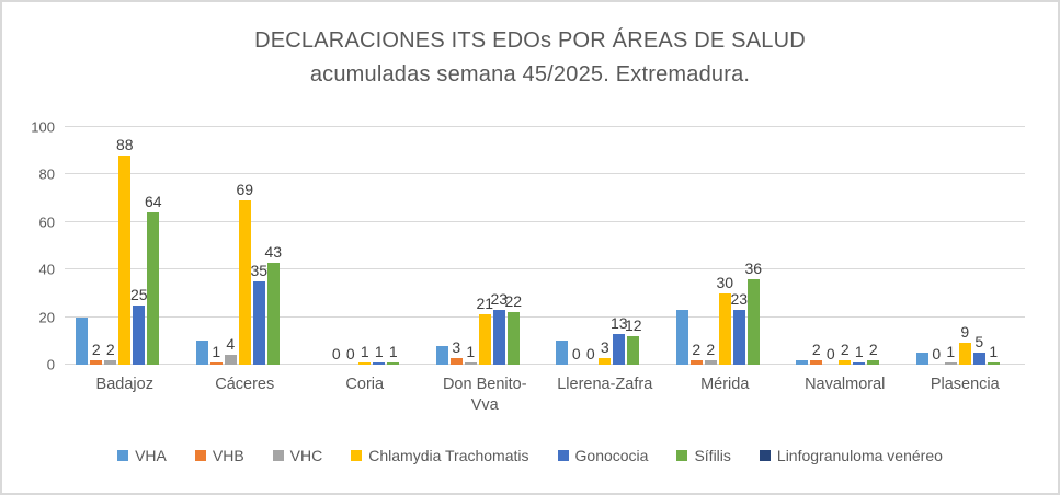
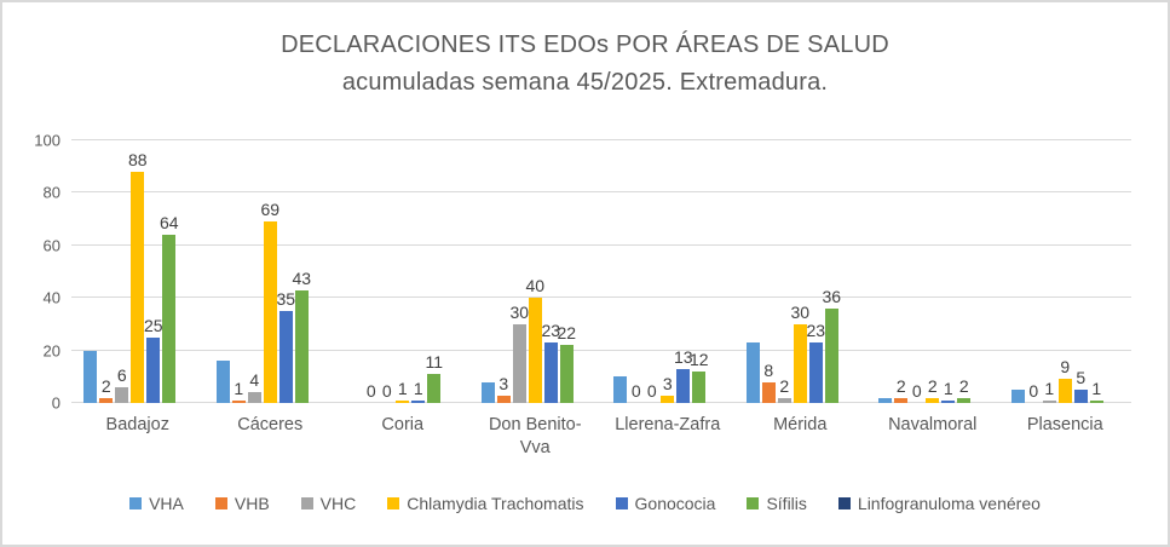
VHC/Badajoz: 2 -> 6
VHA/Cáceres: 10 -> 16
Sífilis/Coria: 1 -> 11
VHC/Don Benito- Vva: 1 -> 30
Chlamydia Trachomatis/Don Benito- Vva: 21 -> 40
VHB/Mérida: 2 -> 8
